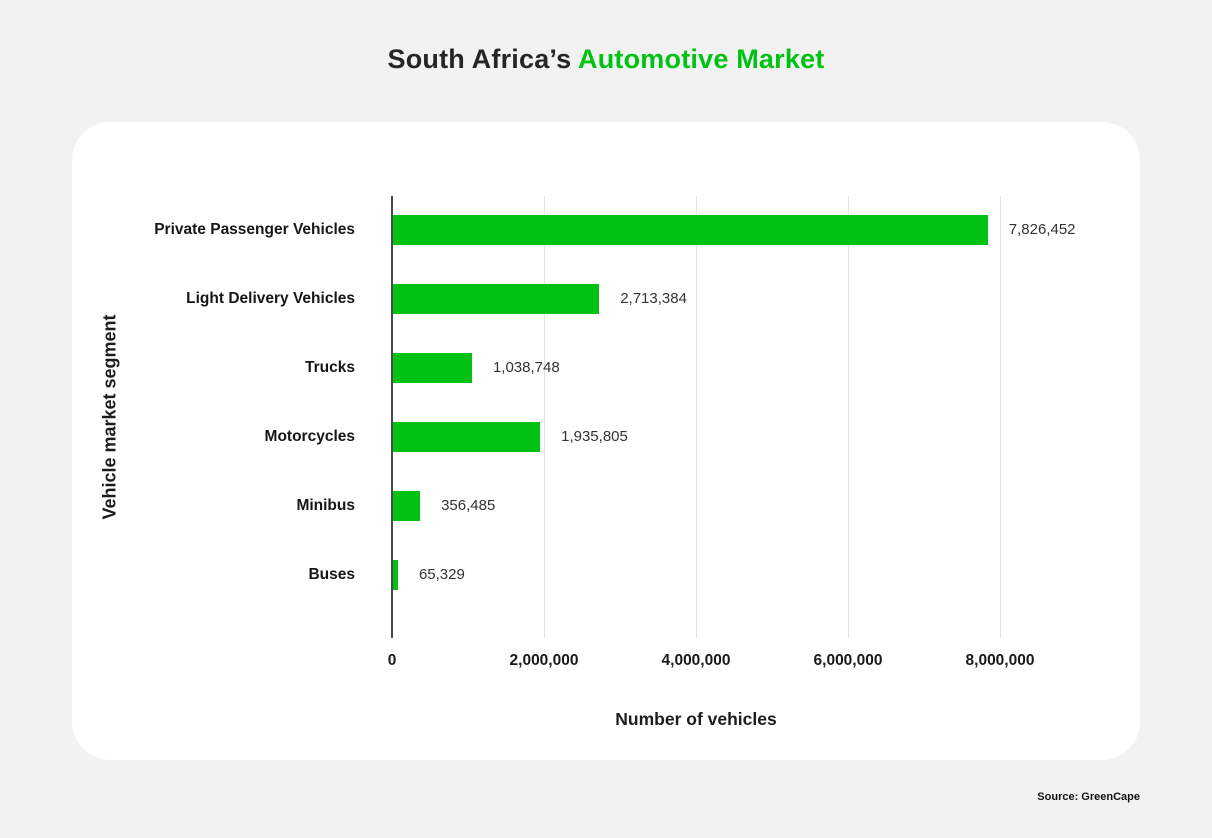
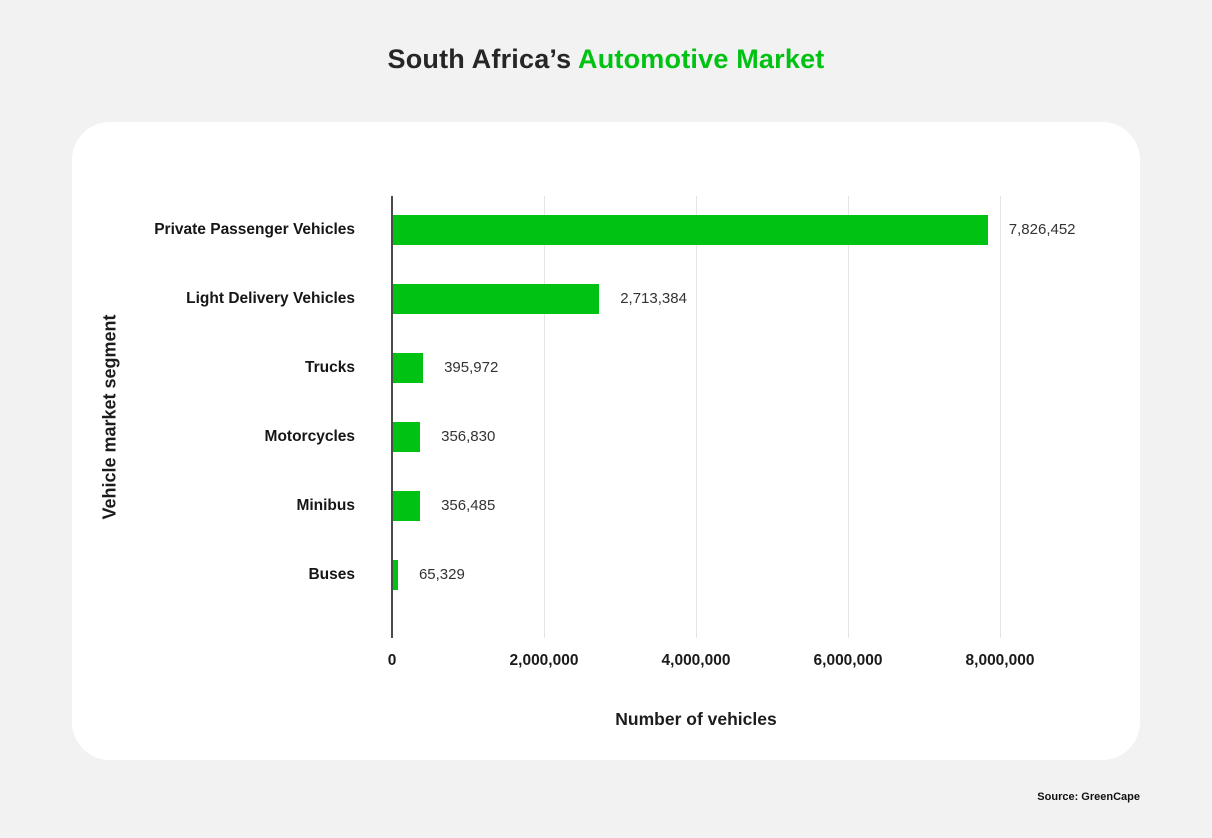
Trucks: 1,038,748 -> 395,972
Motorcycles: 1,935,805 -> 356,830
